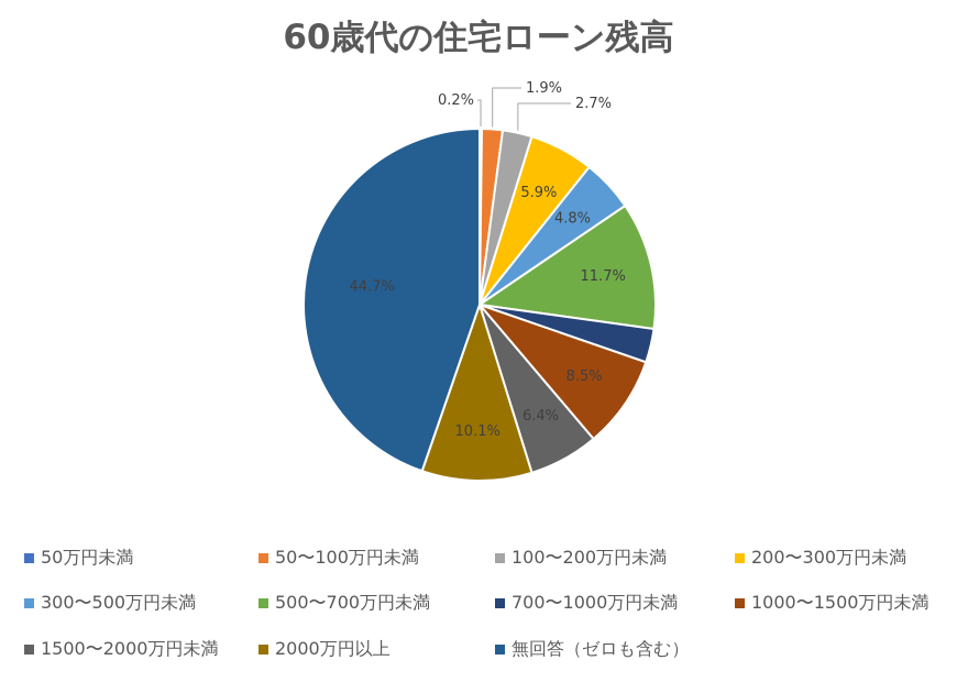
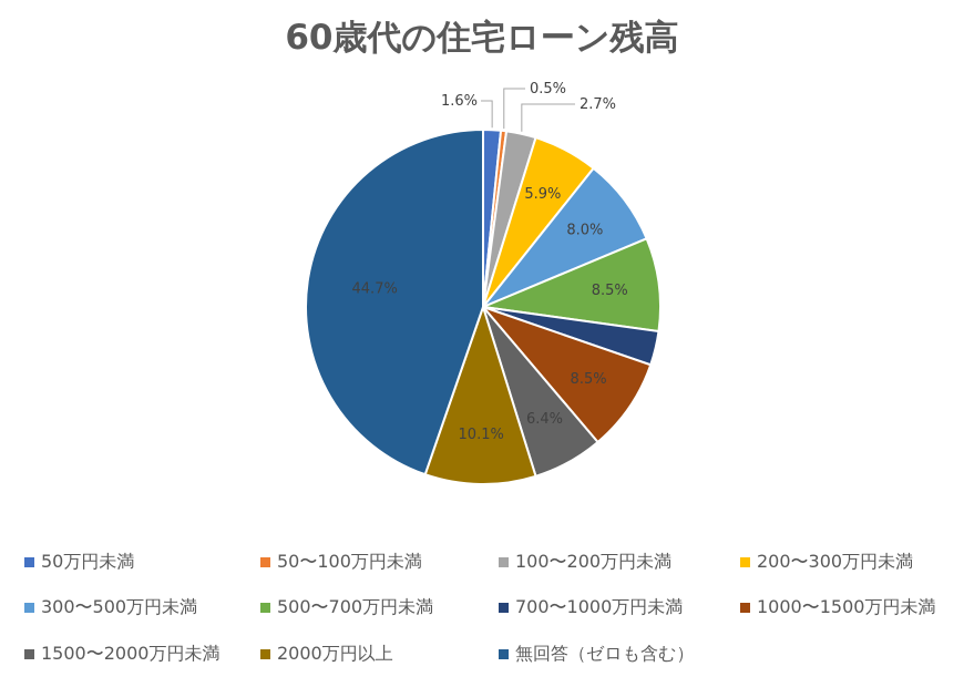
50万円未満: 0.2% -> 1.6%
50〜100万円未満: 1.9% -> 0.5%
300〜500万円未満: 4.8% -> 8.0%
500〜700万円未満: 11.7% -> 8.5%
